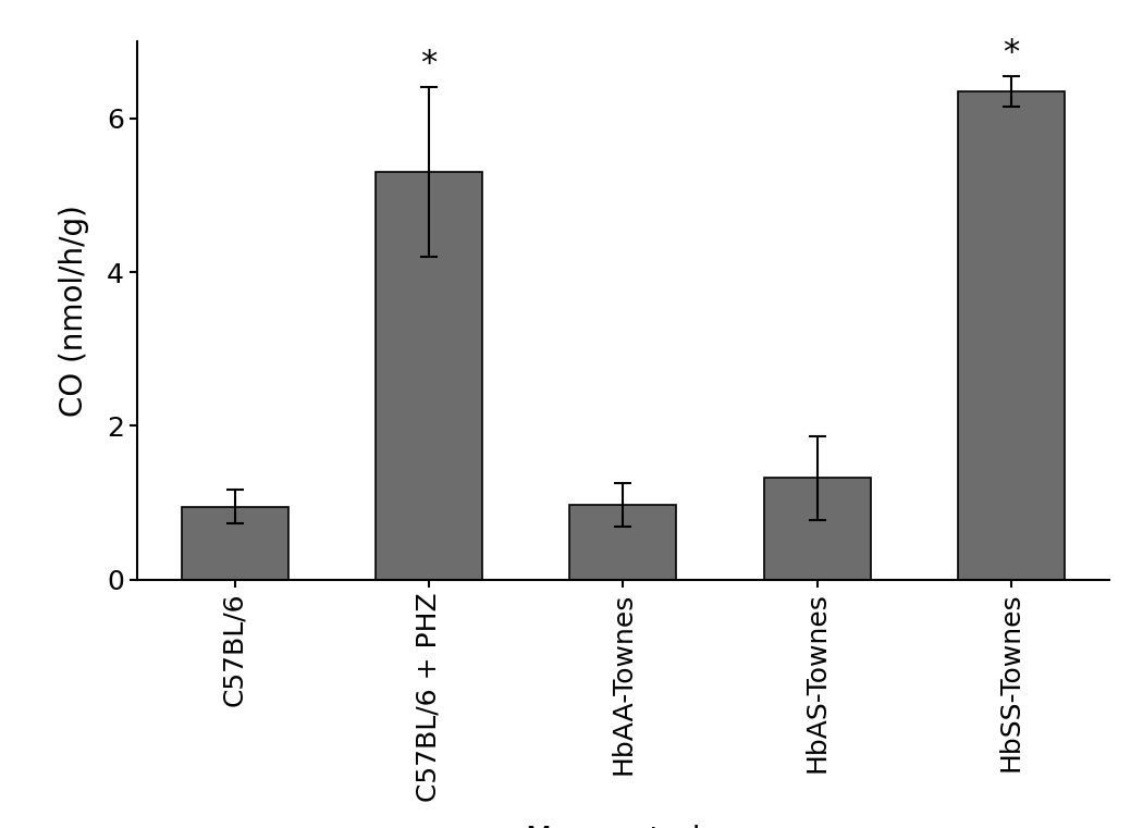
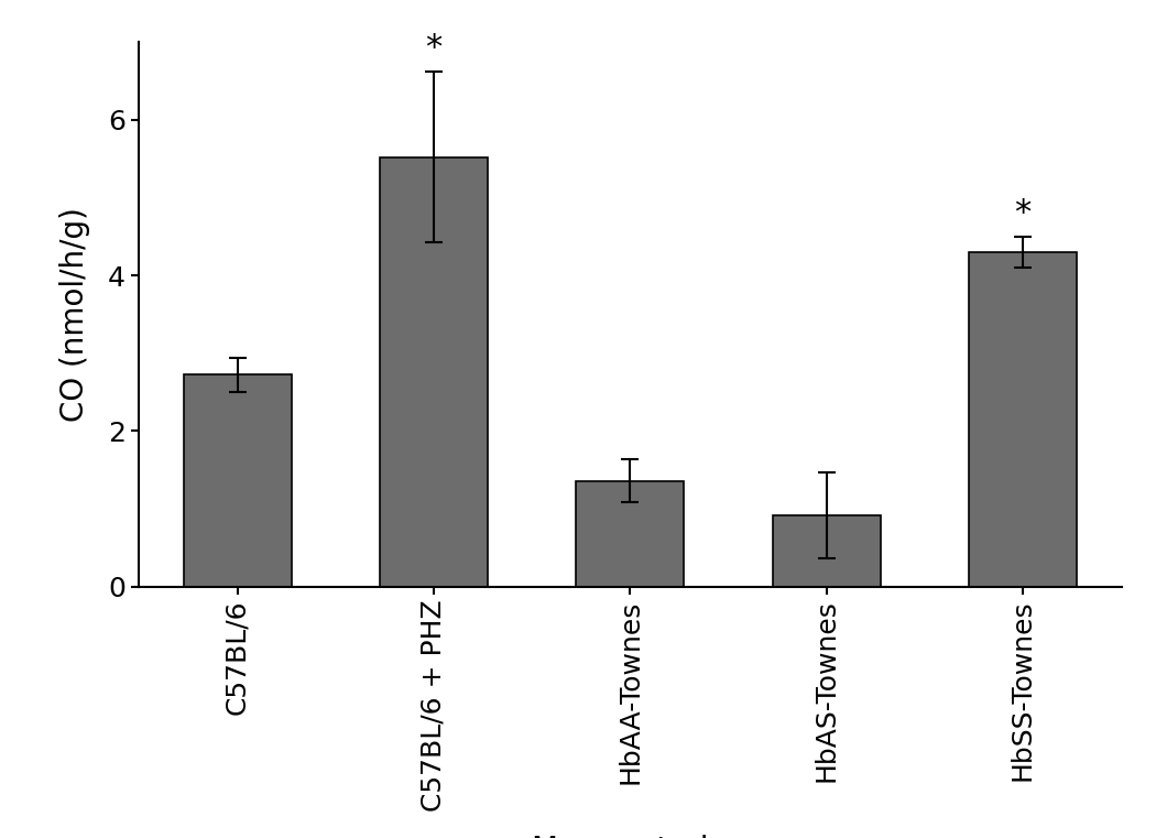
C57BL/6: 0.95 -> 2.72
C57BL/6 + PHZ: 5.30 -> 5.52
HbAA-Townes: 0.97 -> 1.36
HbAS-Townes: 1.32 -> 0.92
HbSS-Townes: 6.35 -> 4.30
